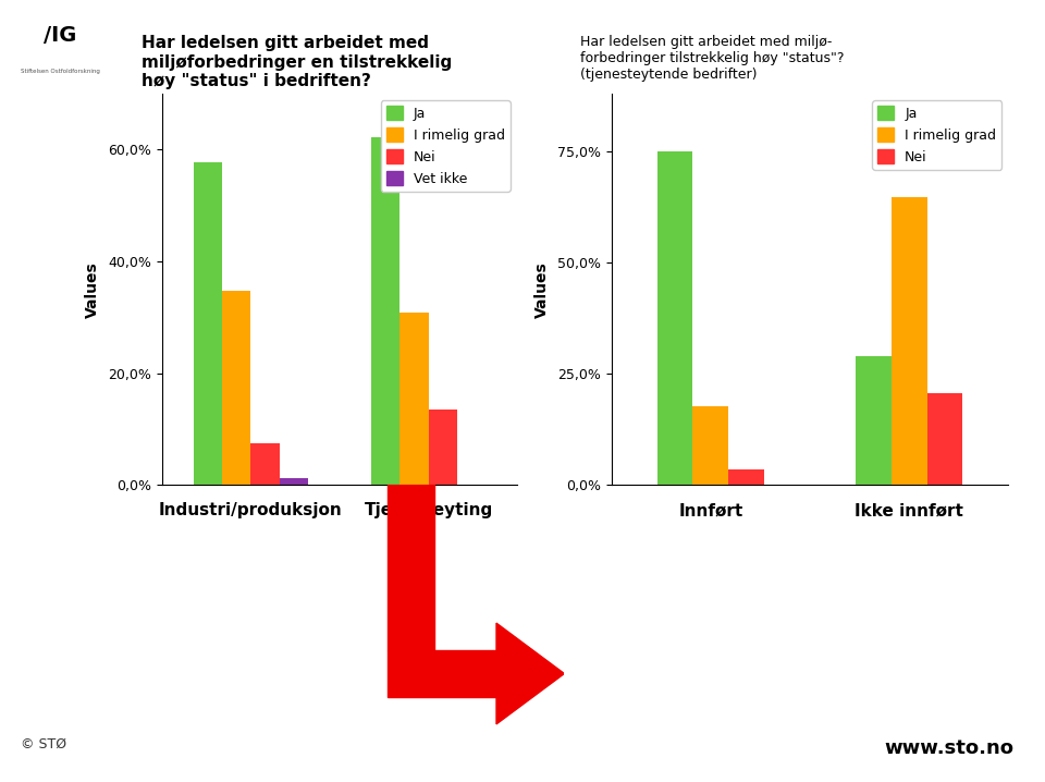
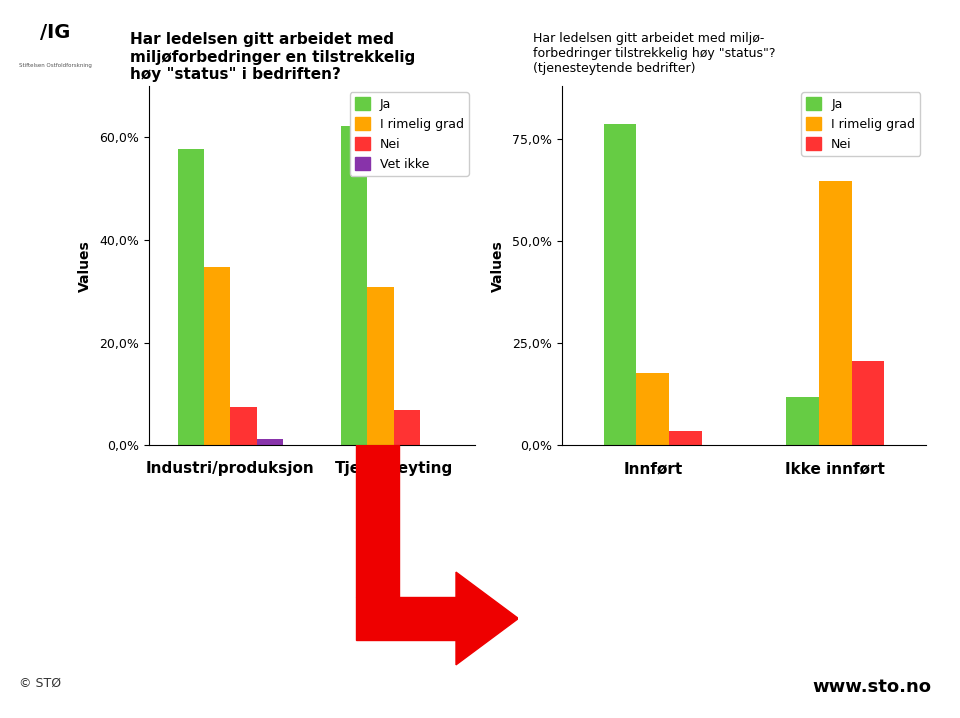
Nei/Tjenesteyting: 13,4% -> 6,9%
Ja/Innført: 75,0% -> 78,8%
Ja/Ikke innført: 29,0% -> 11,8%
